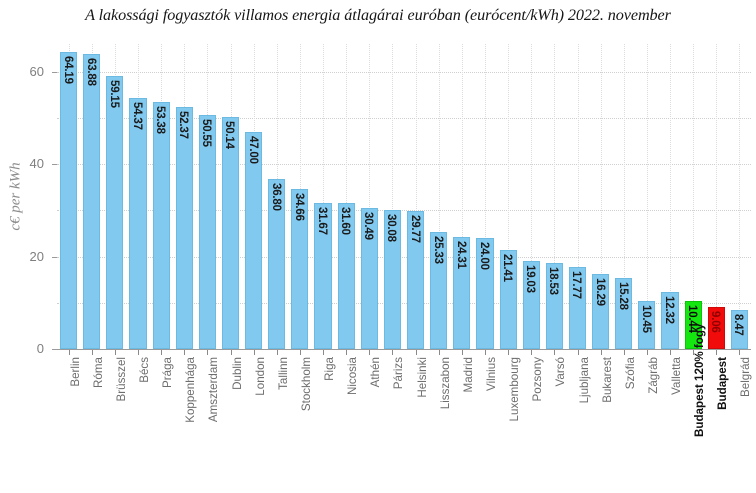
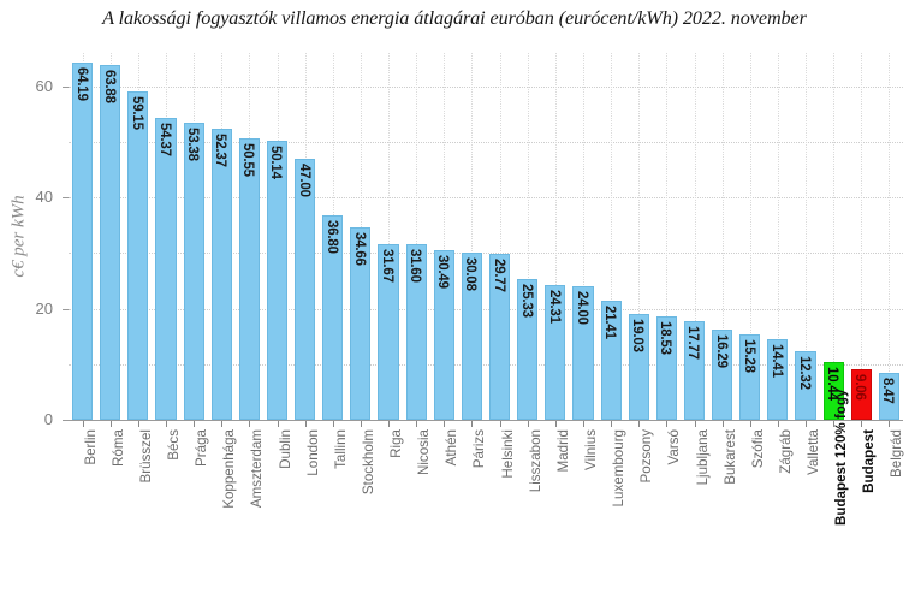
Zágráb: 10.45 -> 14.41
